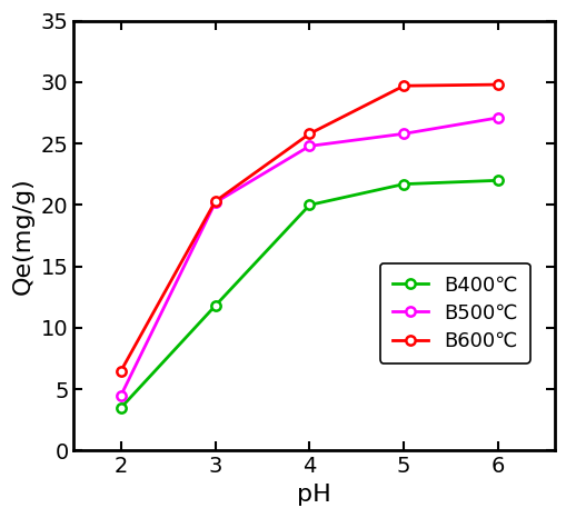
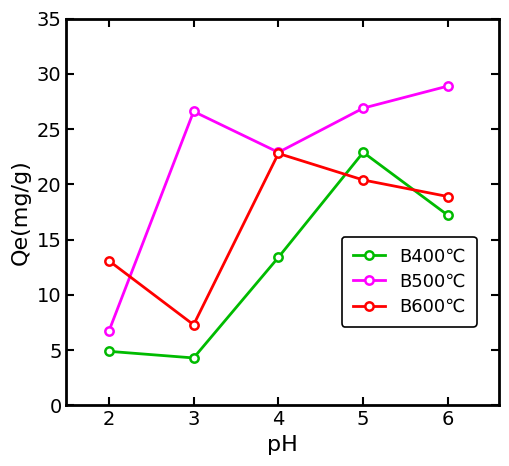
B400℃/2: 3.5 -> 4.9
B500℃/2: 4.5 -> 6.7
B600℃/2: 6.5 -> 13.1
B400℃/3: 11.8 -> 4.3
B500℃/3: 20.2 -> 26.6
B600℃/3: 20.3 -> 7.3
B400℃/4: 20.0 -> 13.4
B500℃/4: 24.8 -> 22.9
B600℃/4: 25.8 -> 22.8
B400℃/5: 21.7 -> 22.9
B500℃/5: 25.8 -> 26.9
B600℃/5: 29.7 -> 20.4
B400℃/6: 22.0 -> 17.2
B500℃/6: 27.1 -> 28.9
B600℃/6: 29.8 -> 18.9
